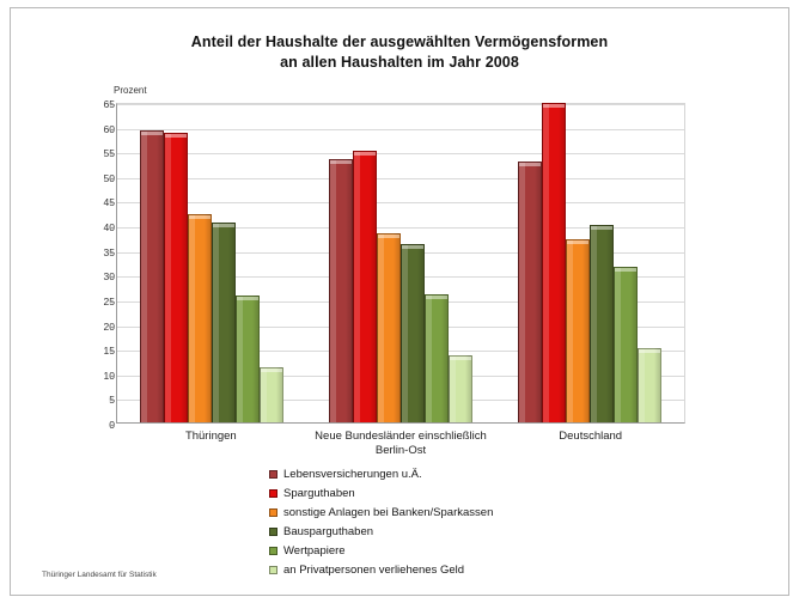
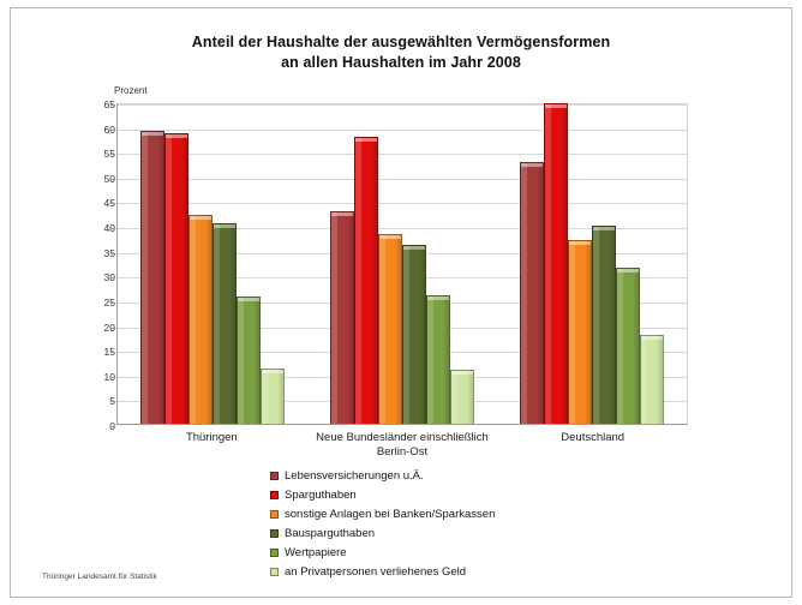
Lebensversicherungen u.Ä./Neue Bundesländer einschließlich Berlin-Ost: 53 -> 43
Sparguthaben/Neue Bundesländer einschließlich Berlin-Ost: 55 -> 58
an Privatpersonen verliehenes Geld/Neue Bundesländer einschließlich Berlin-Ost: 14 -> 11
an Privatpersonen verliehenes Geld/Deutschland: 15 -> 18
